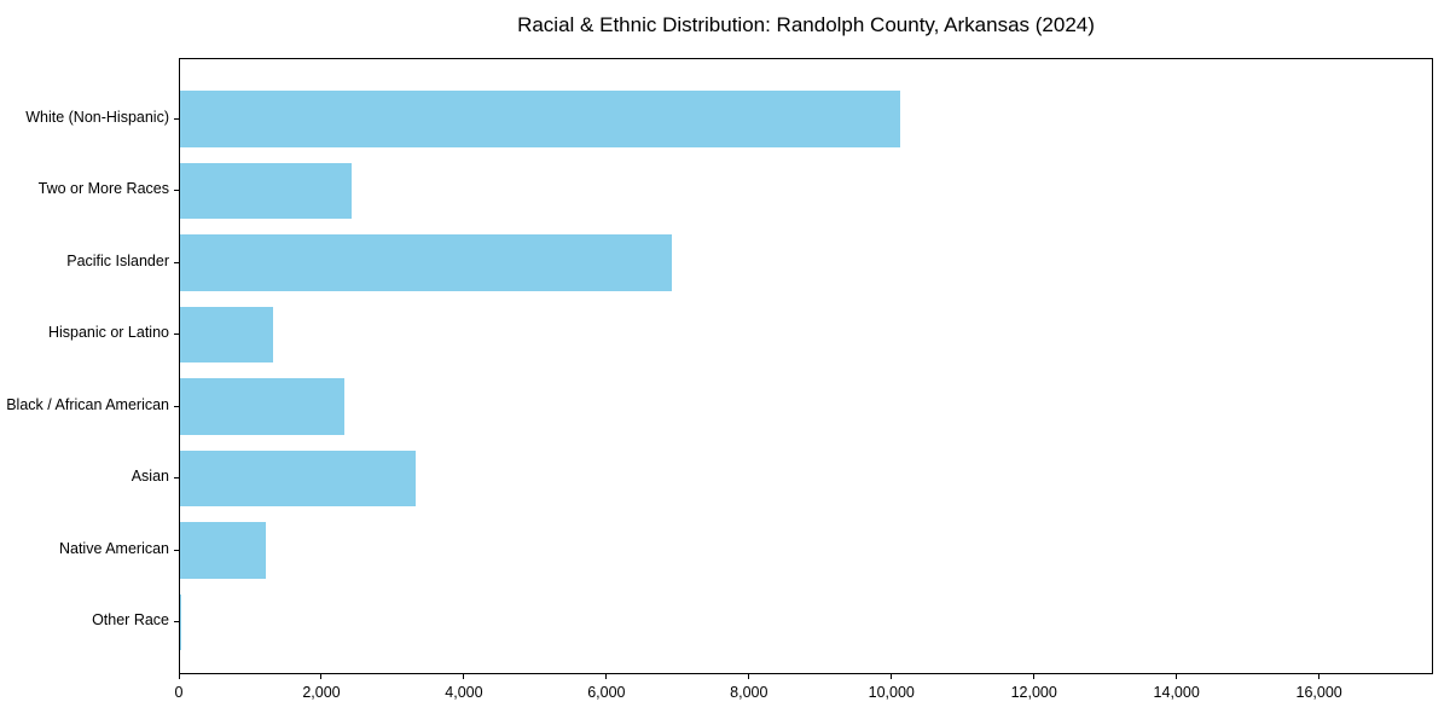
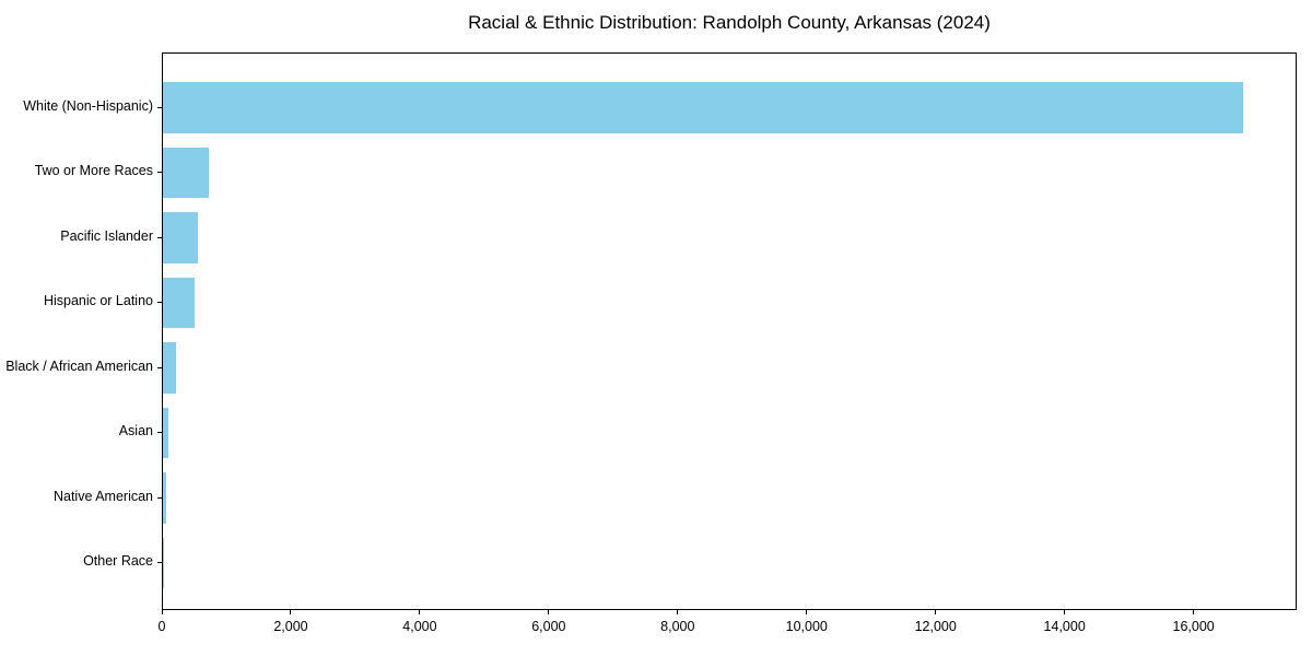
White (Non-Hispanic): 10100 -> 16800
Two or More Races: 2400 -> 700
Pacific Islander: 6900 -> 500
Hispanic or Latino: 1300 -> 500
Black / African American: 2300 -> 200
Asian: 3300 -> 100
Native American: 1200 -> 100
